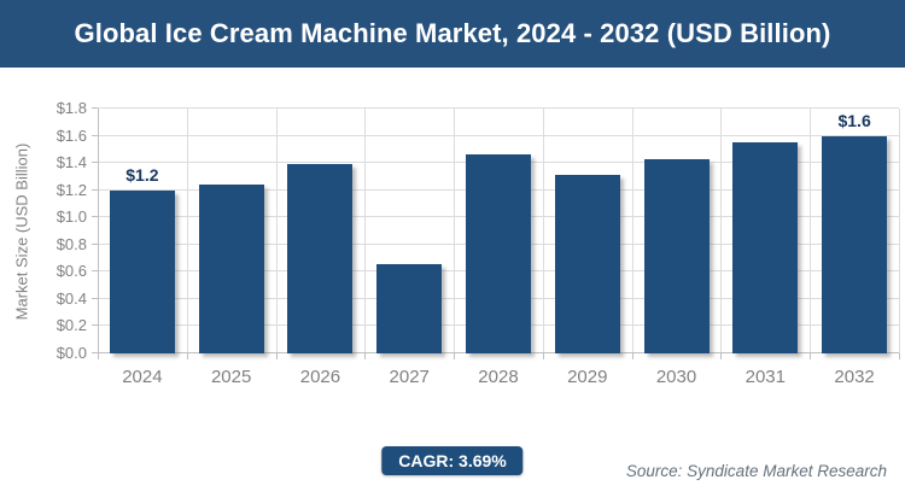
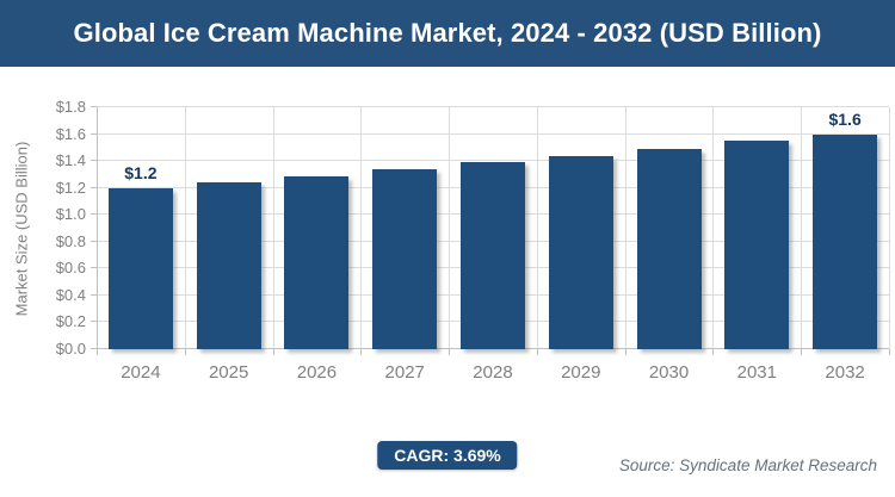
2026: $1.39 -> $1.29
2027: $0.66 -> $1.34
2028: $1.46 -> $1.39
2029: $1.31 -> $1.44
2030: $1.43 -> $1.49
